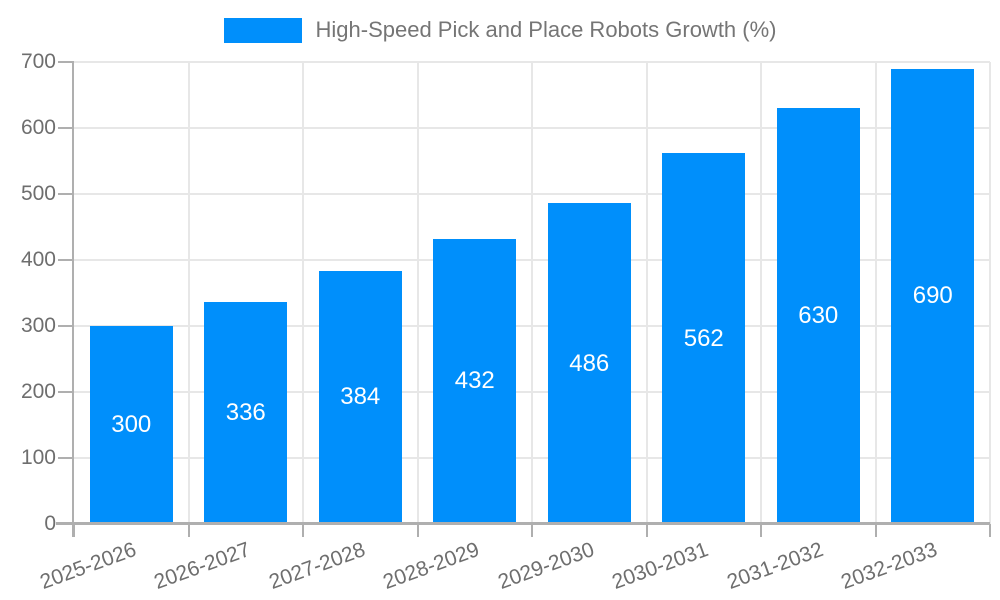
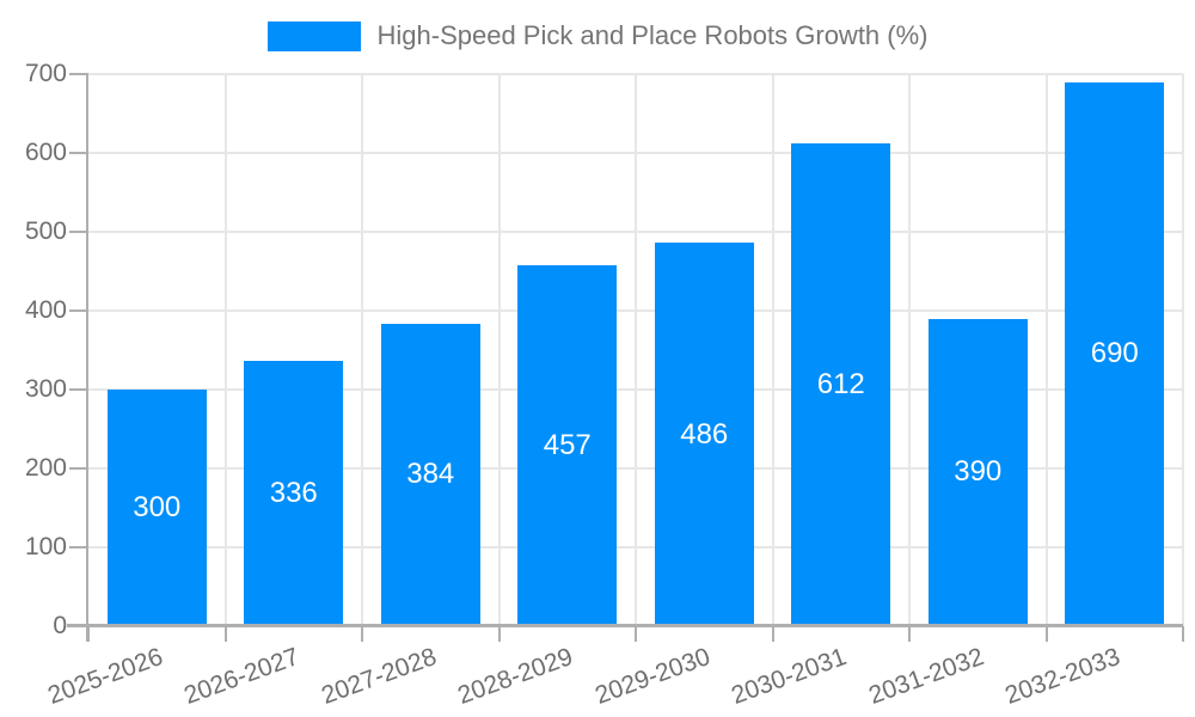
2028-2029: 432 -> 457
2030-2031: 562 -> 612
2031-2032: 630 -> 390
